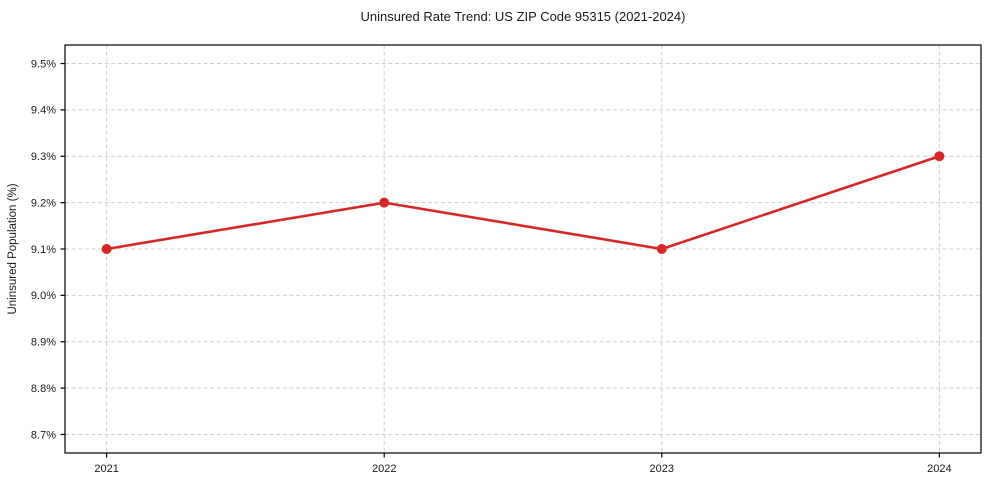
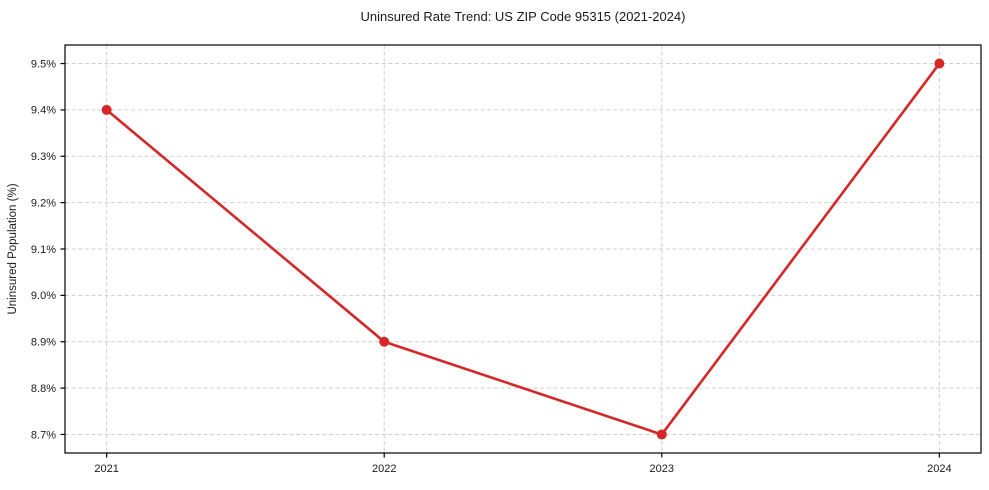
2021: 9.1% -> 9.4%
2022: 9.2% -> 8.9%
2023: 9.1% -> 8.7%
2024: 9.3% -> 9.5%
